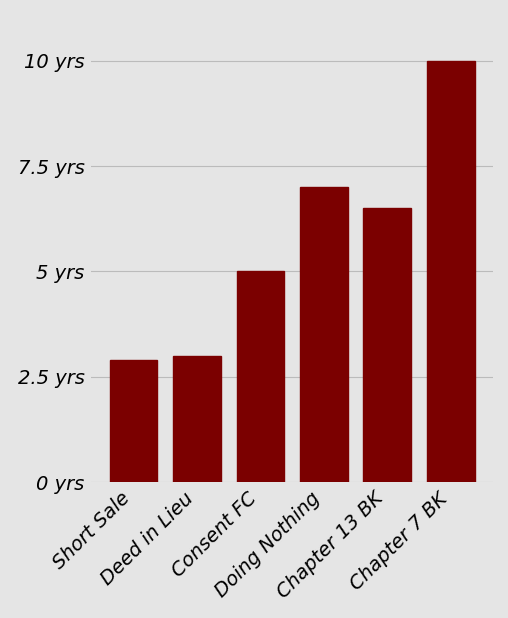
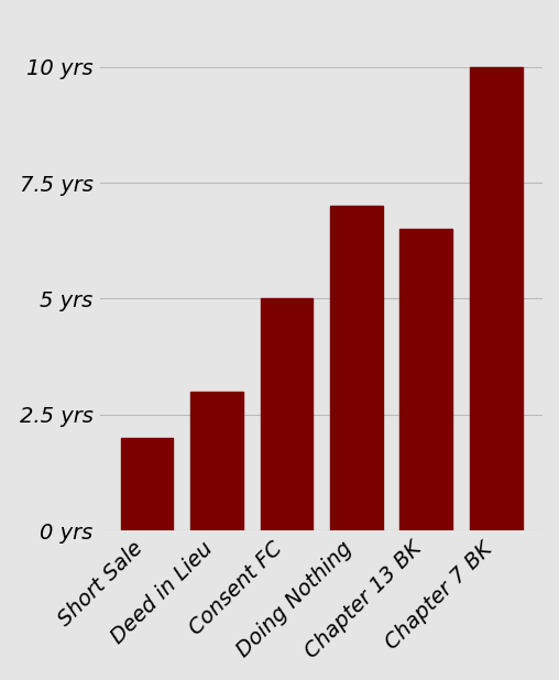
Short Sale: 2.9 yrs -> 2.0 yrs
